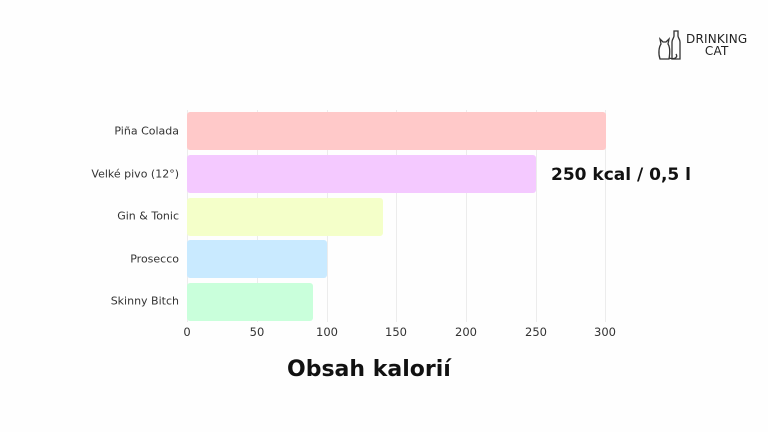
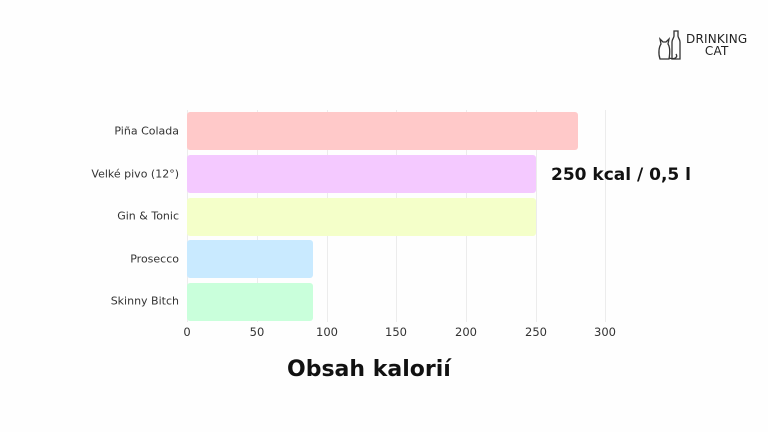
Piña Colada: 300 -> 280
Gin & Tonic: 140 -> 250
Prosecco: 100 -> 90
